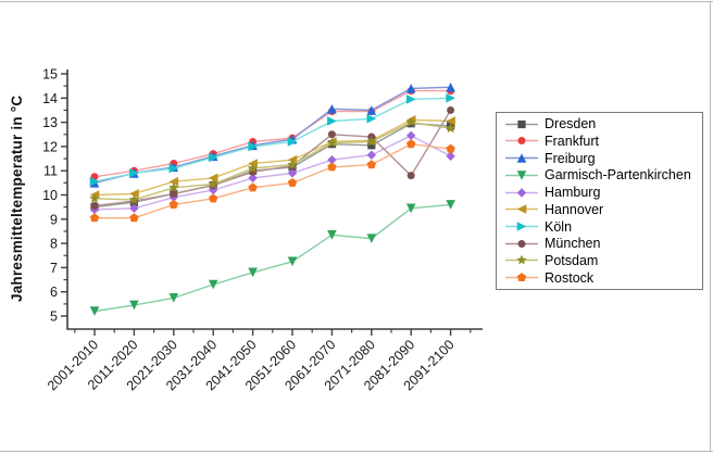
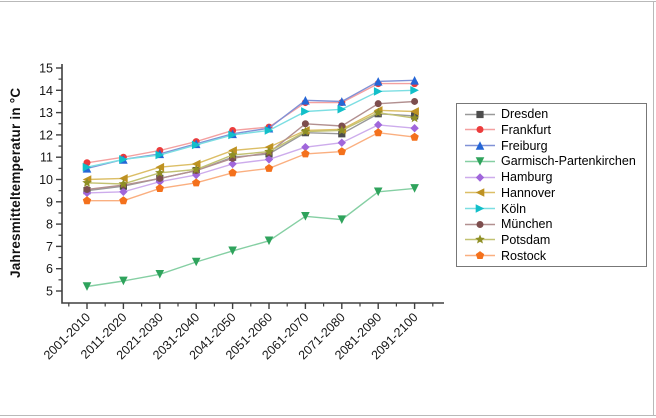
München/2081-2090: 10.8 -> 13.4
Hamburg/2091-2100: 11.6 -> 12.3
